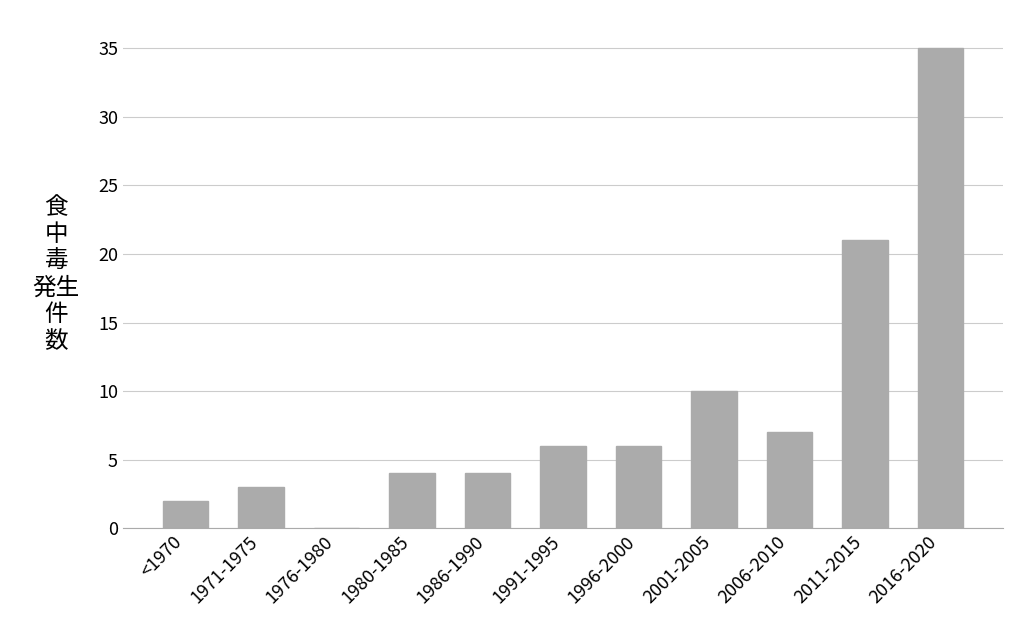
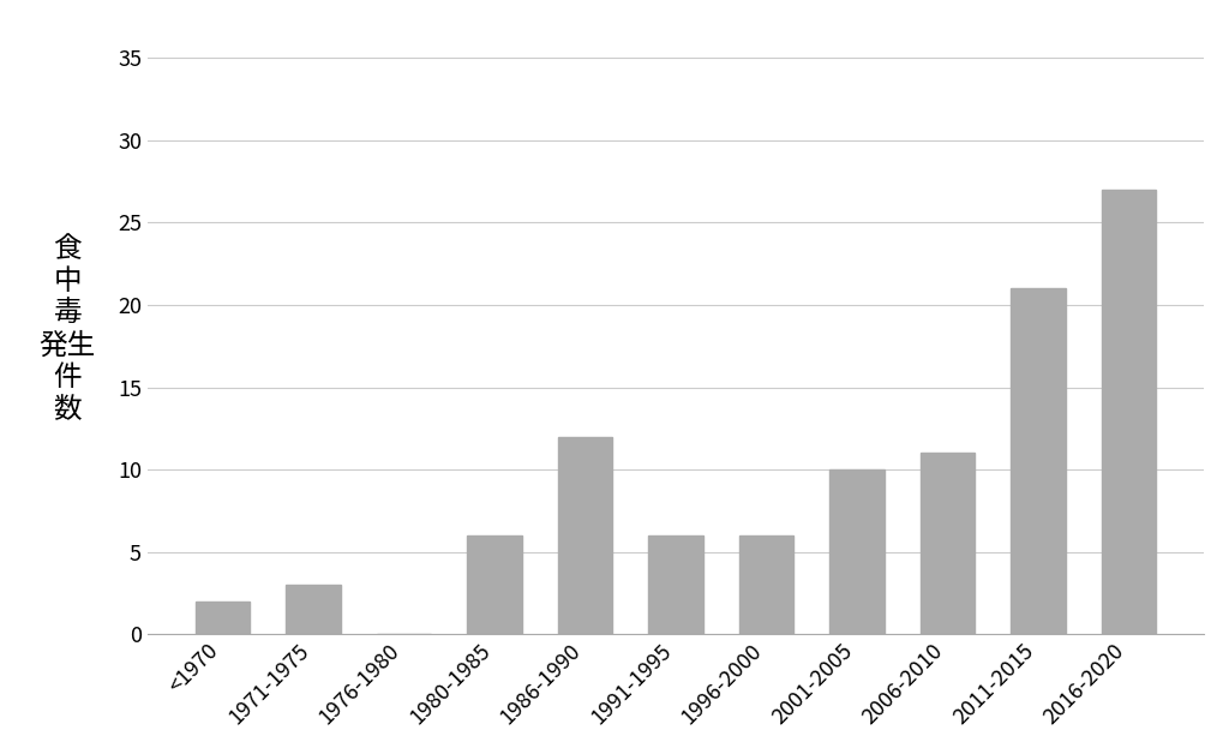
1980-1985: 4 -> 6
1986-1990: 4 -> 12
2006-2010: 7 -> 11
2016-2020: 35 -> 27
